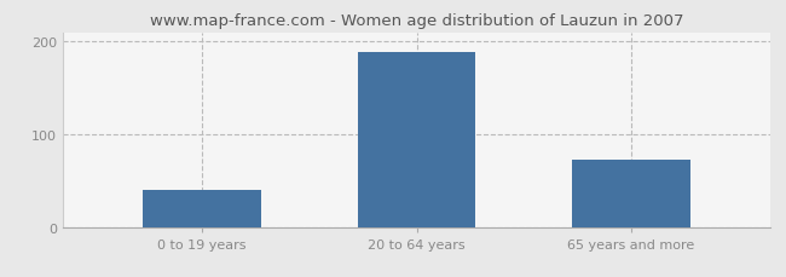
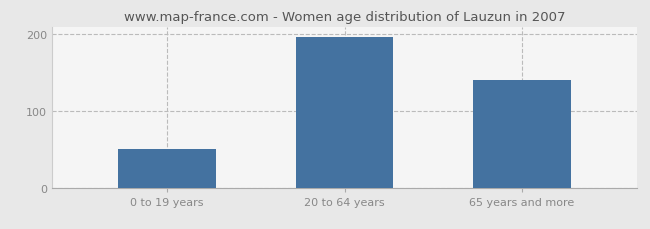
0 to 19 years: 40 -> 50
20 to 64 years: 188 -> 197
65 years and more: 72 -> 140
